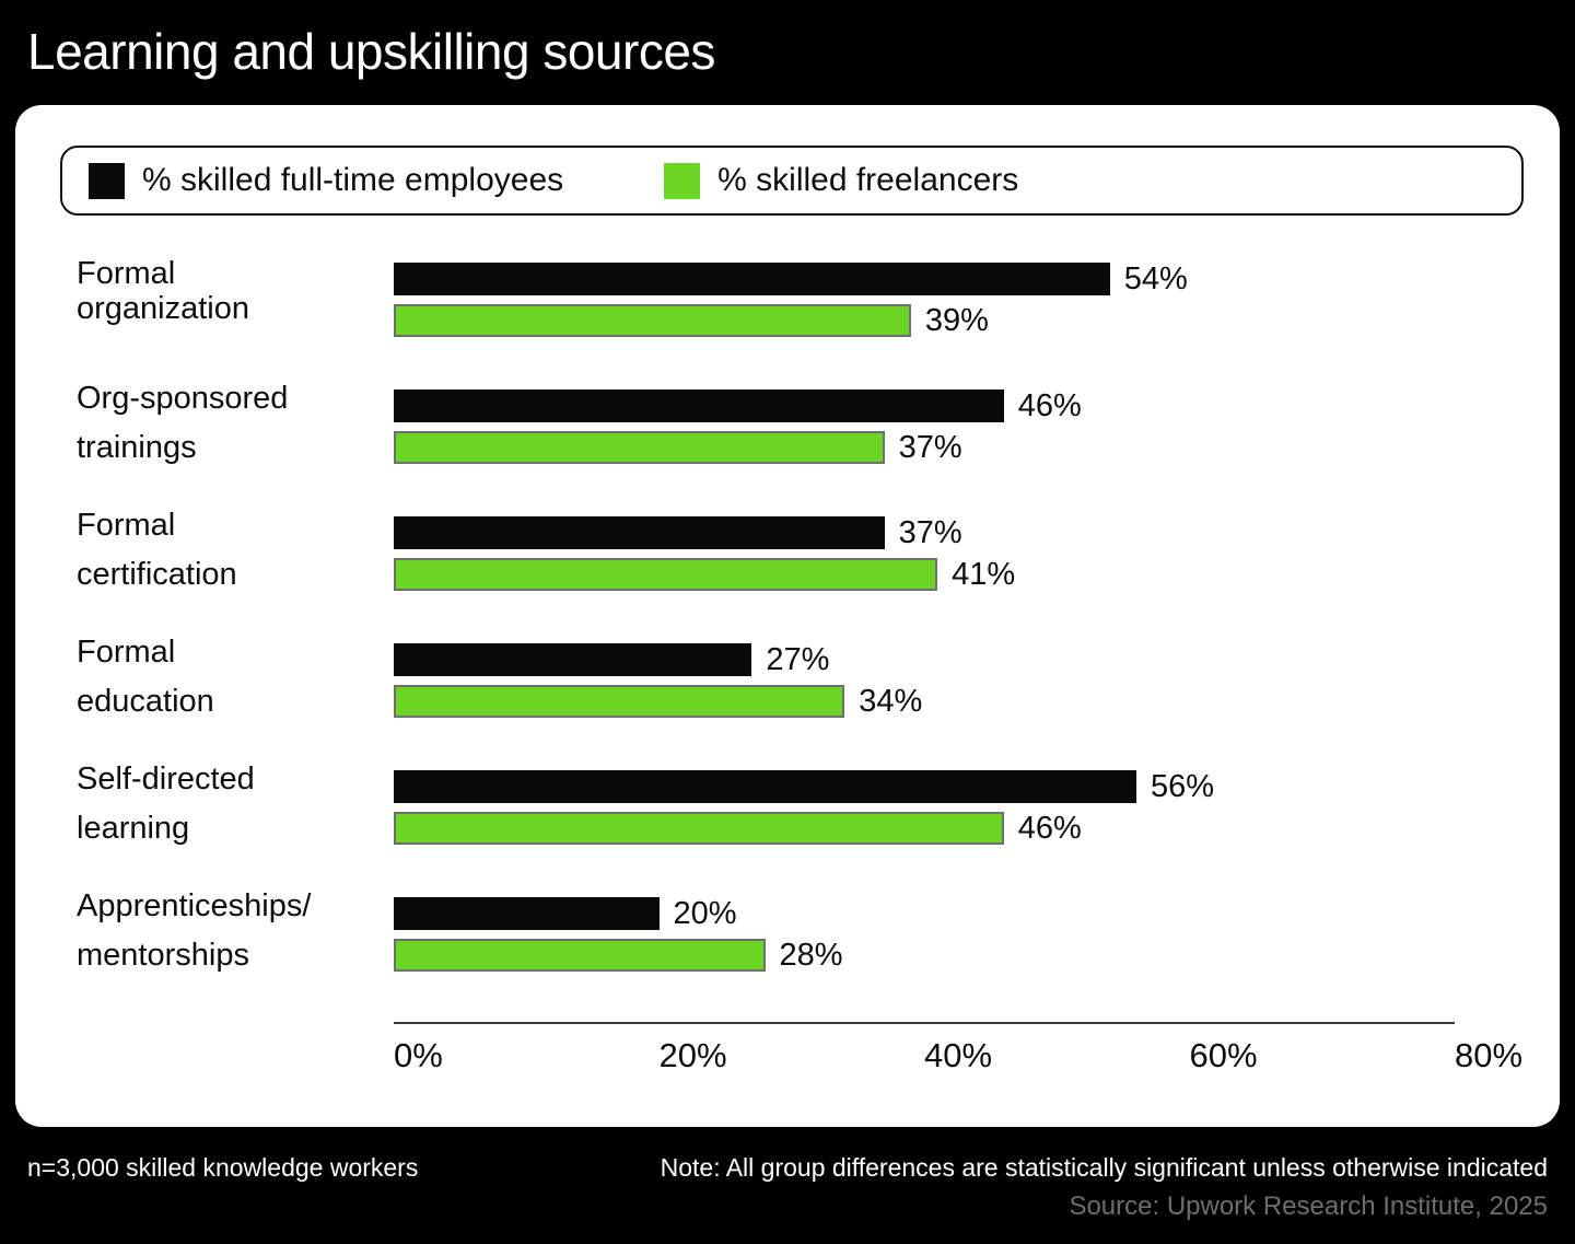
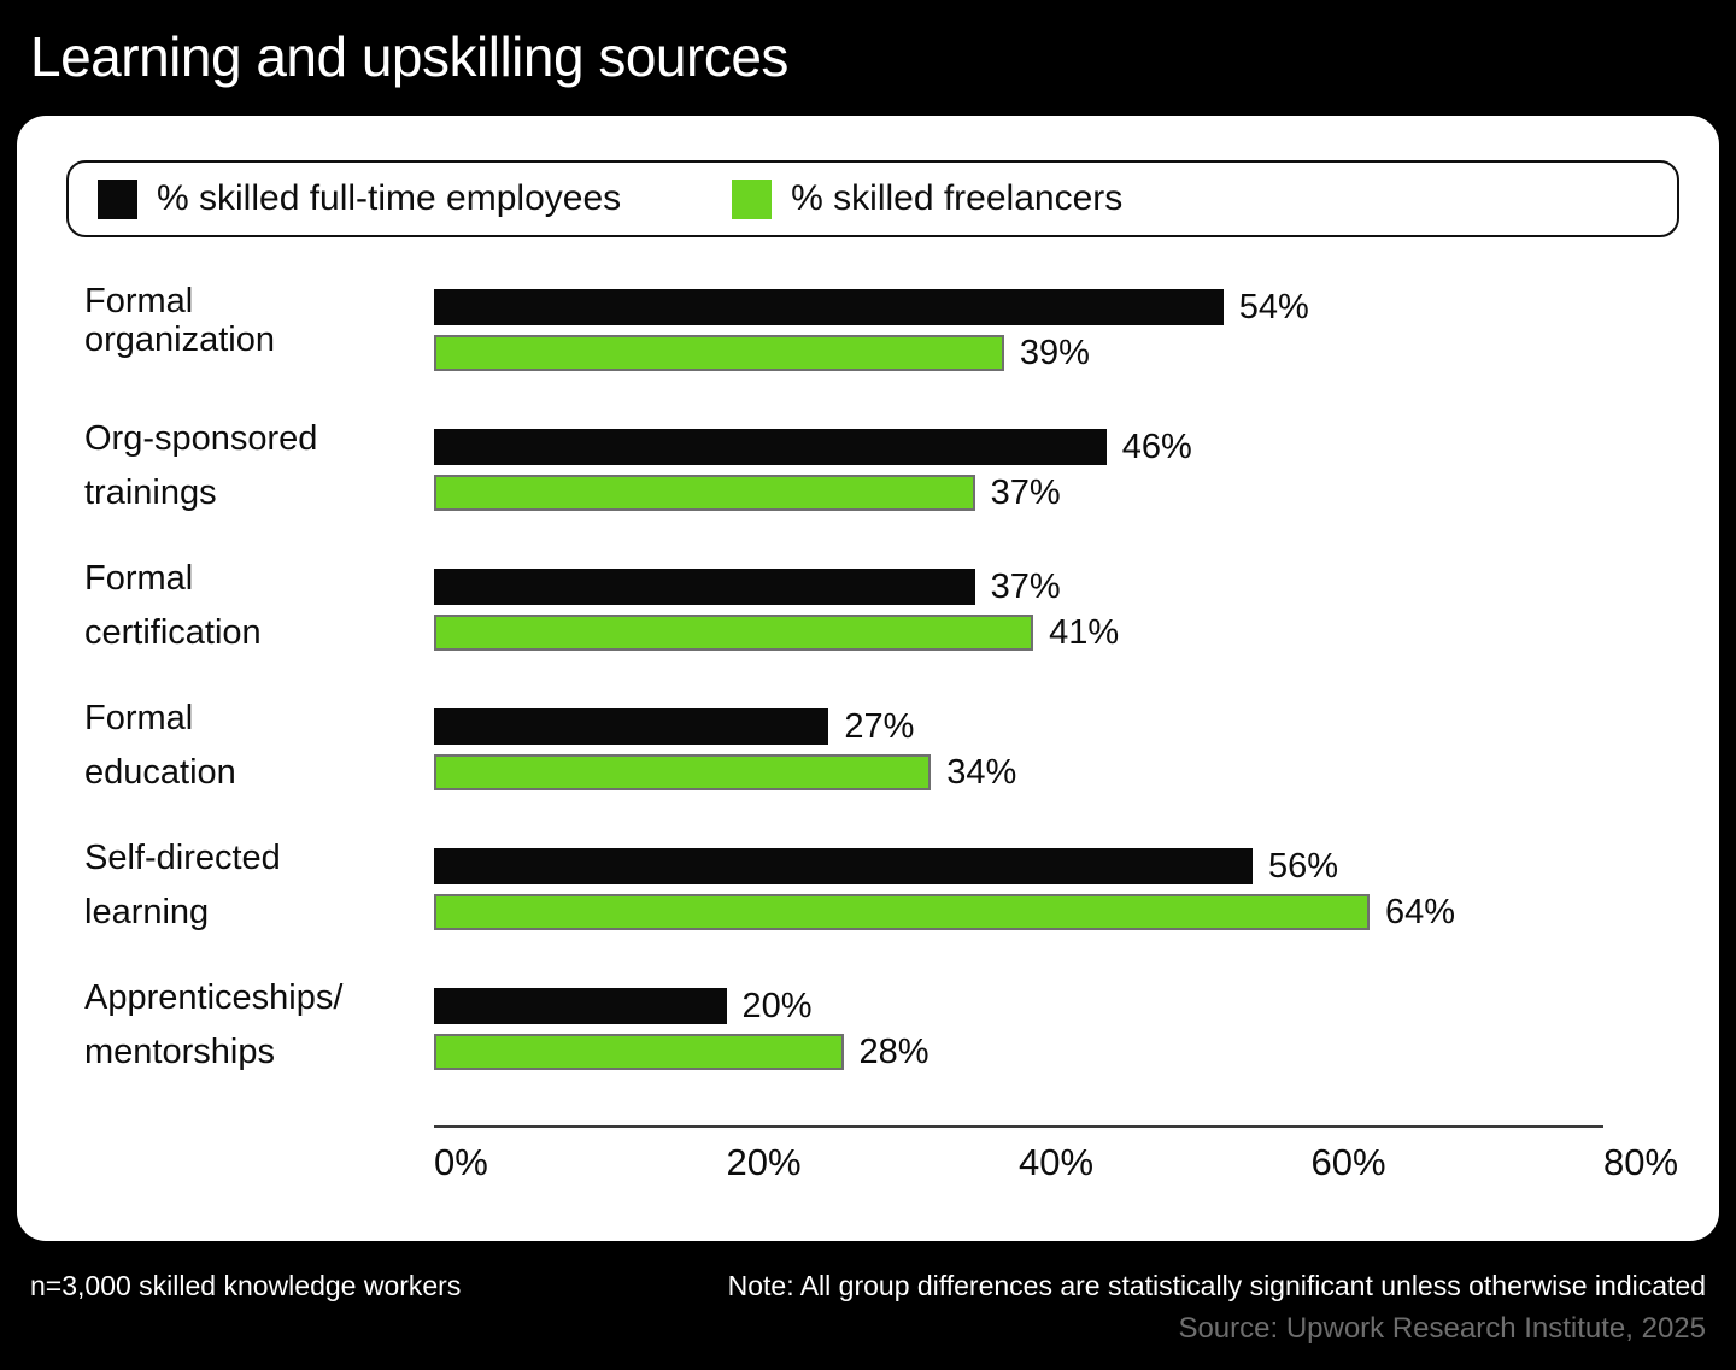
% skilled freelancers/Self-directed learning: 46% -> 64%
